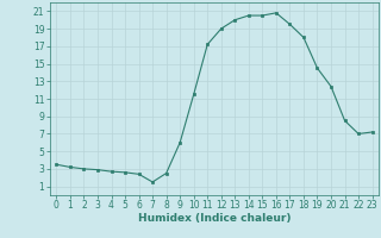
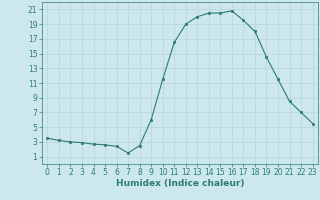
11: 17.2 -> 16.5
20: 12.4 -> 11.5
23: 7.2 -> 5.5
